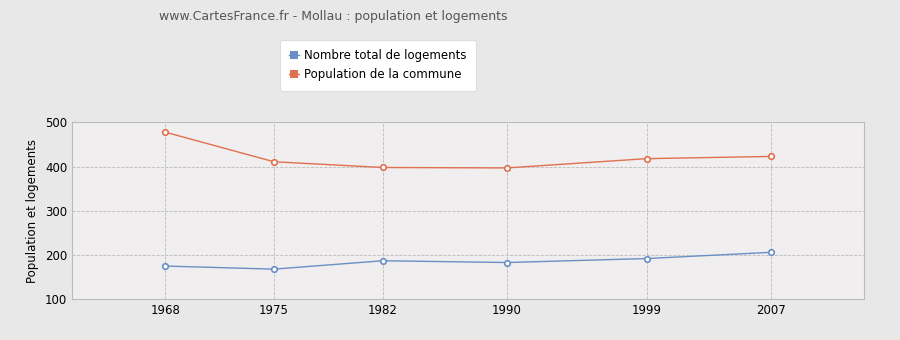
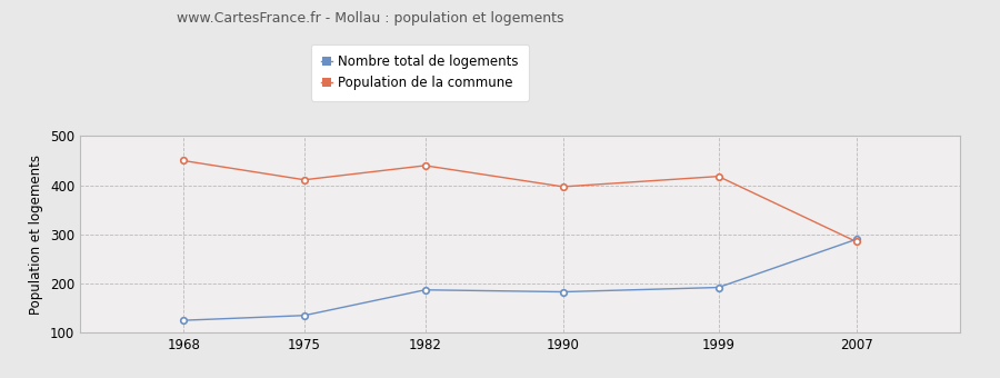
Nombre total de logements/1968: 175 -> 125
Population de la commune/1968: 478 -> 450
Nombre total de logements/1975: 168 -> 135
Population de la commune/1982: 398 -> 440
Nombre total de logements/2007: 206 -> 290
Population de la commune/2007: 423 -> 285
